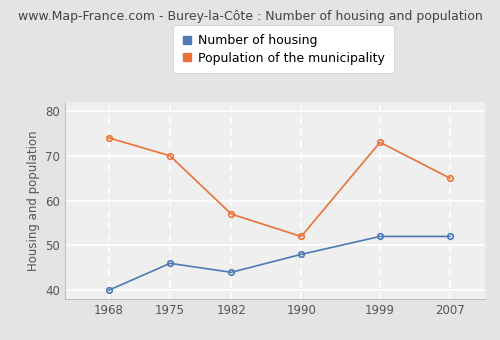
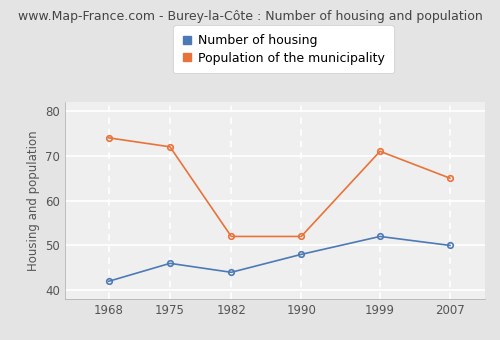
Number of housing/1968: 40 -> 42
Population of the municipality/1975: 70 -> 72
Population of the municipality/1982: 57 -> 52
Population of the municipality/1999: 73 -> 71
Number of housing/2007: 52 -> 50
